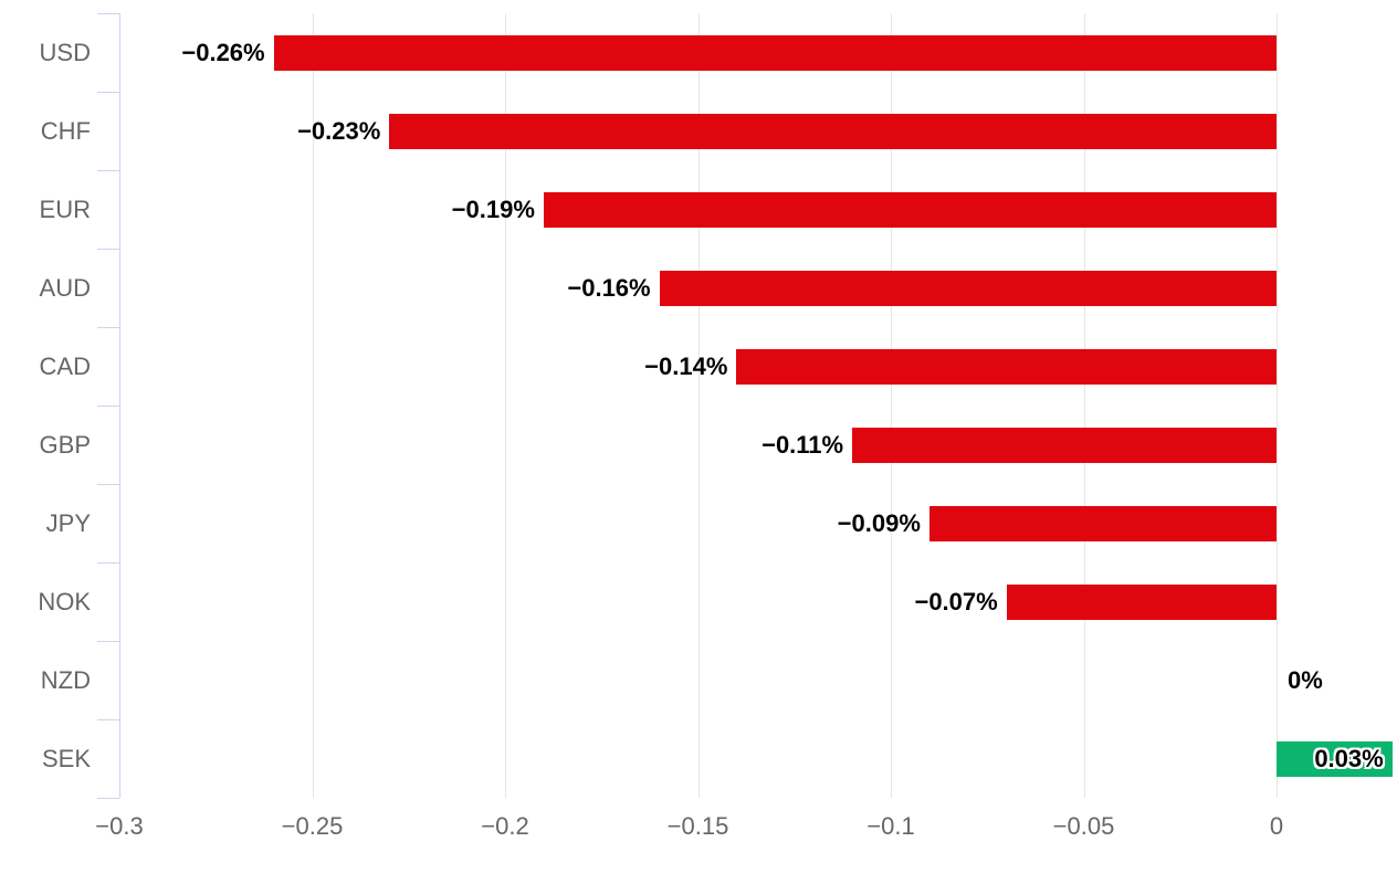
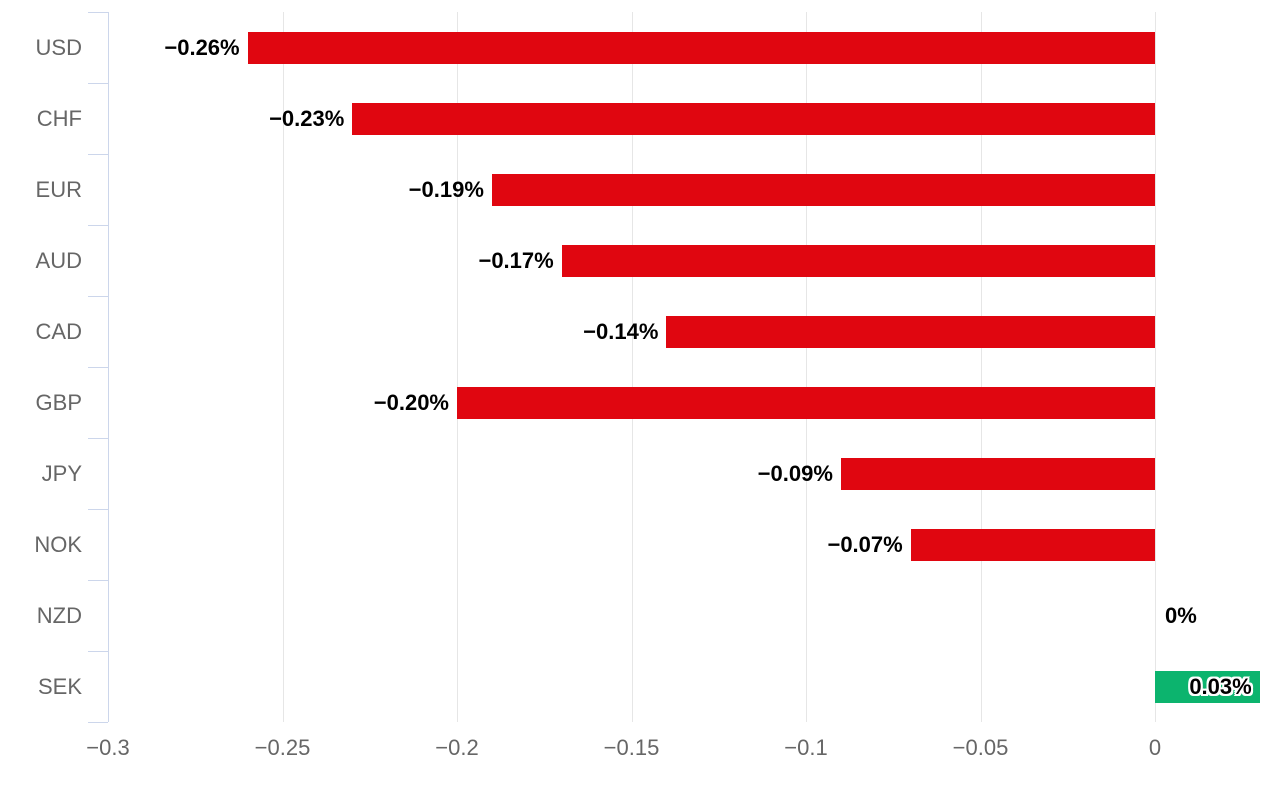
AUD: −0.16% -> −0.17%
GBP: −0.11% -> −0.20%
